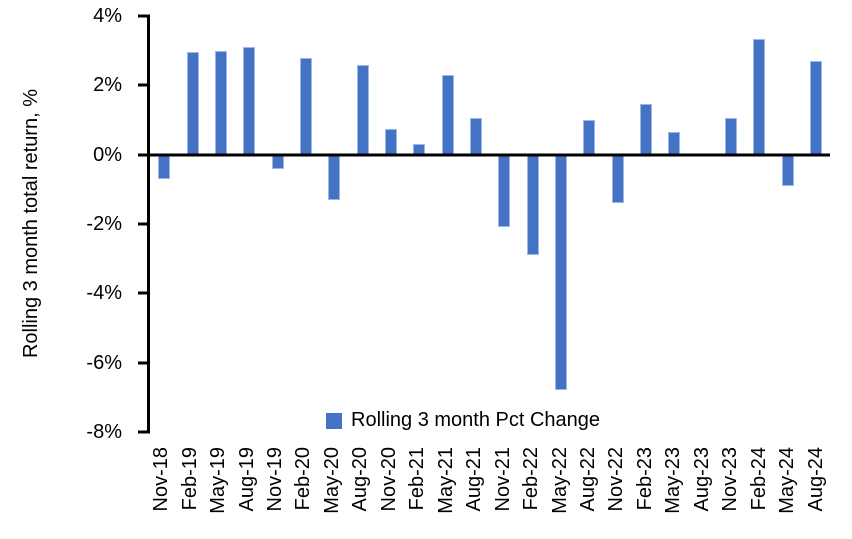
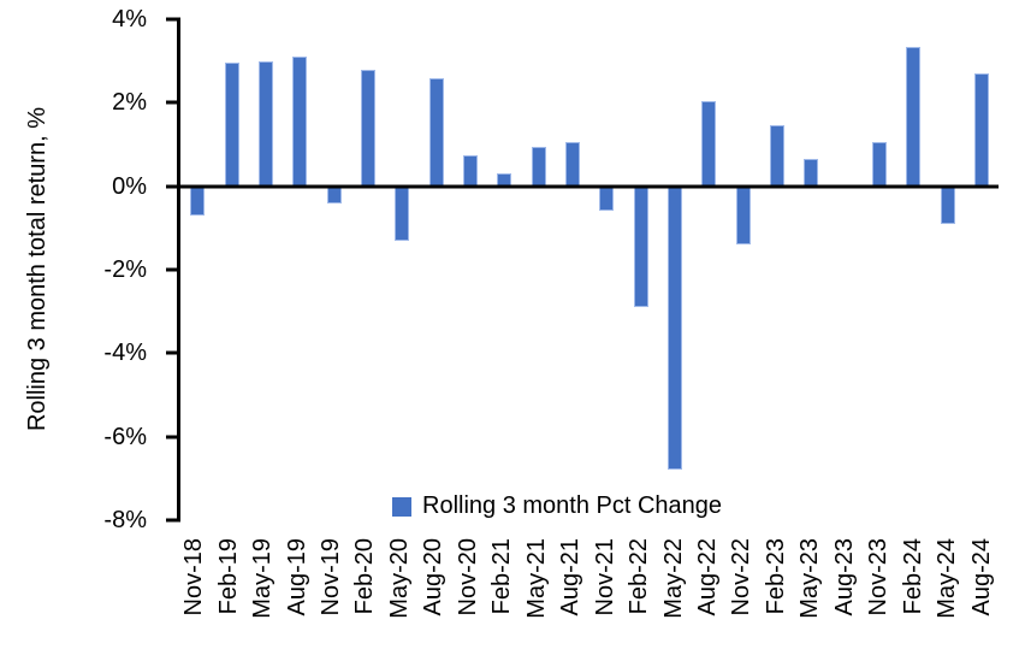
May-21: 2.3% -> 0.9%
Nov-21: -2.1% -> -0.6%
Aug-22: 1.0% -> 2.0%
